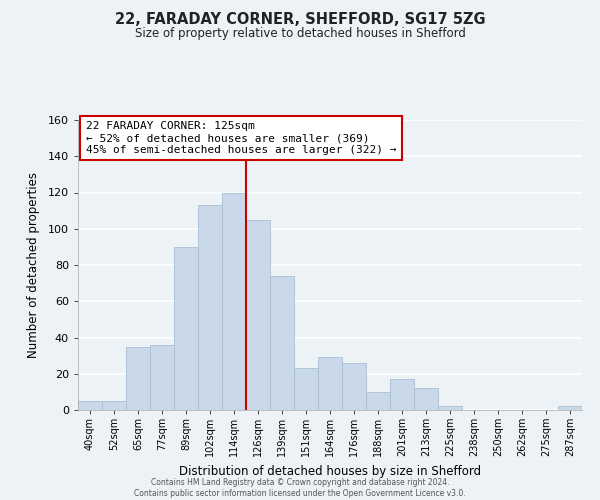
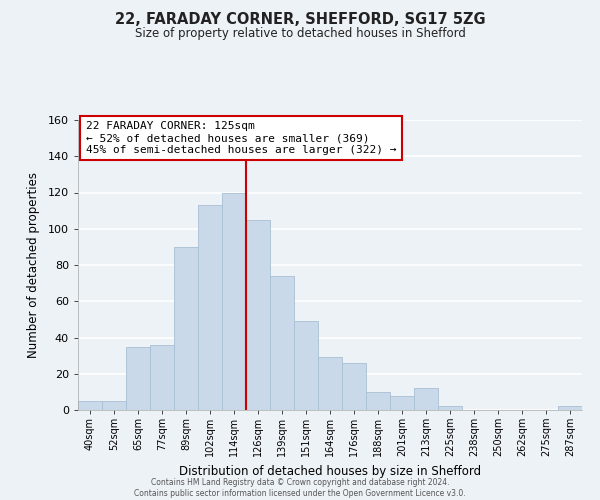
151sqm: 23 -> 49
201sqm: 17 -> 8
